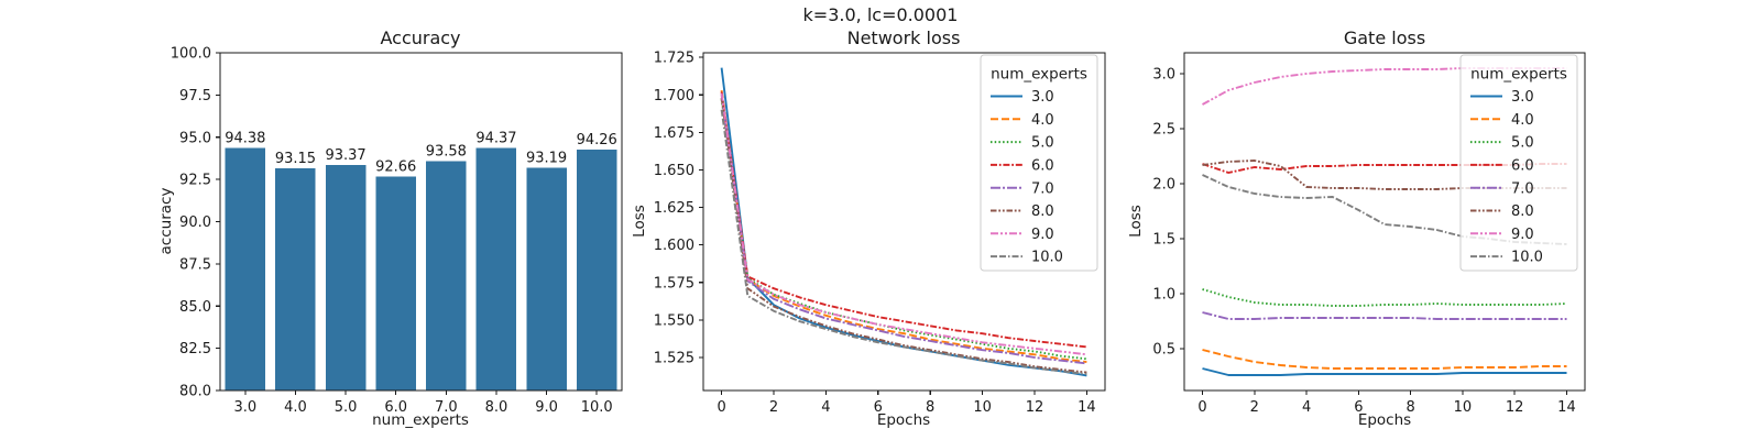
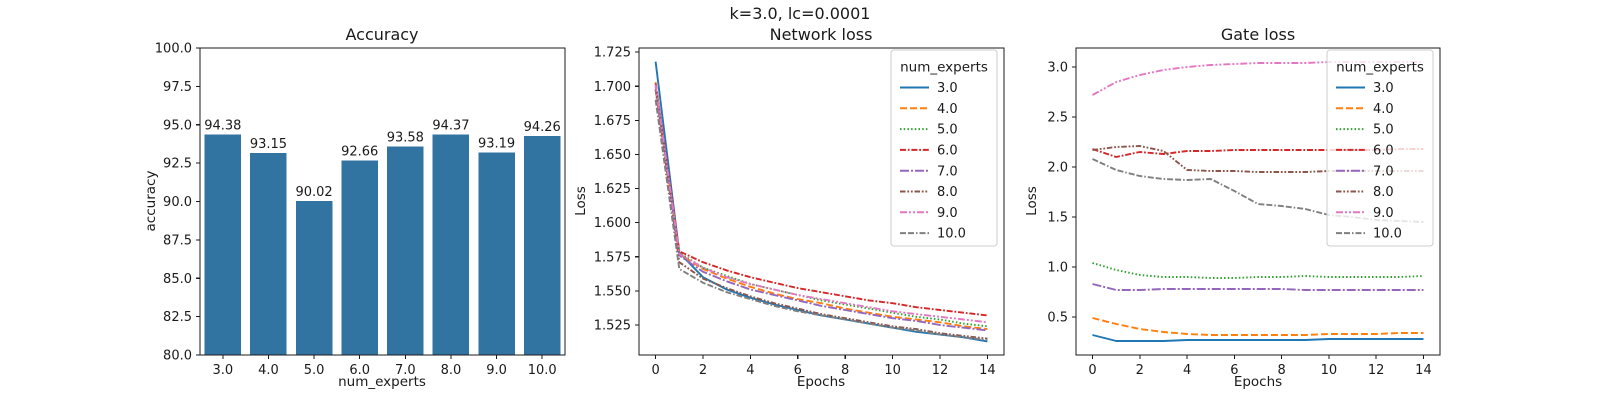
Accuracy/5.0: 93.37 -> 90.02
